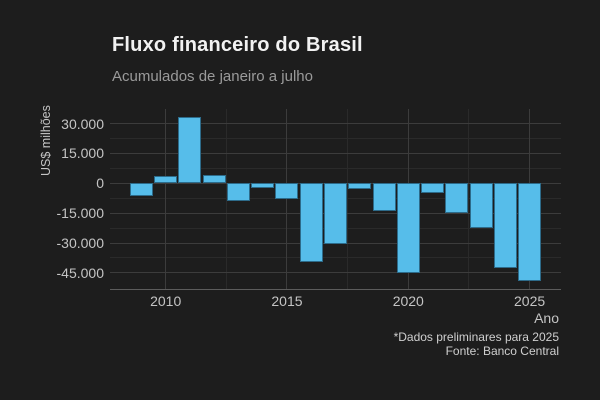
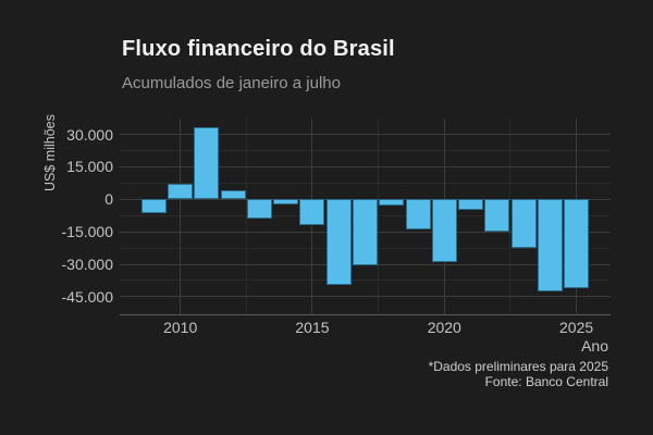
2010: 4000 -> 7000
2015: -8000 -> -12000
2020: -45000 -> -29000
2025: -49000 -> -41000
